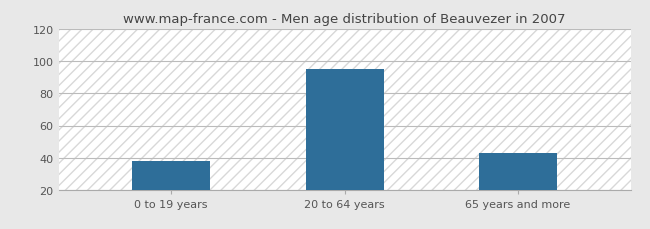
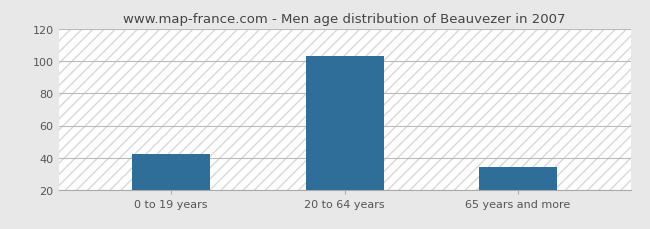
0 to 19 years: 38 -> 42
20 to 64 years: 95 -> 103
65 years and more: 43 -> 34
